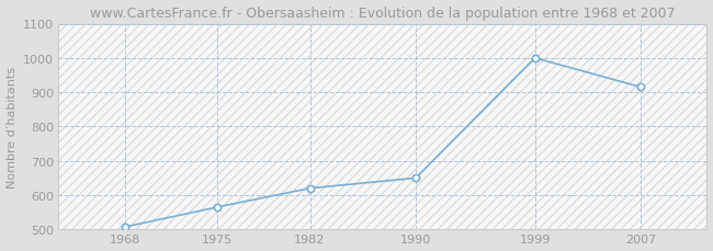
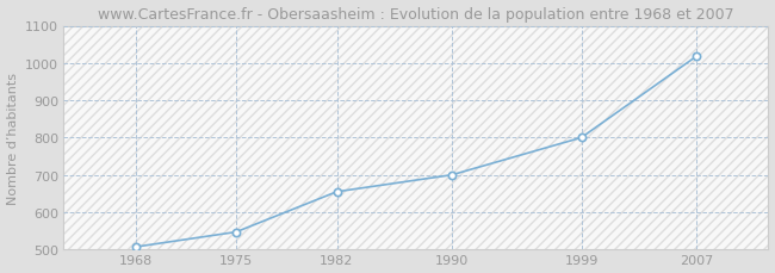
1975: 565 -> 547
1982: 620 -> 655
1990: 650 -> 700
1999: 1000 -> 800
2007: 915 -> 1018
